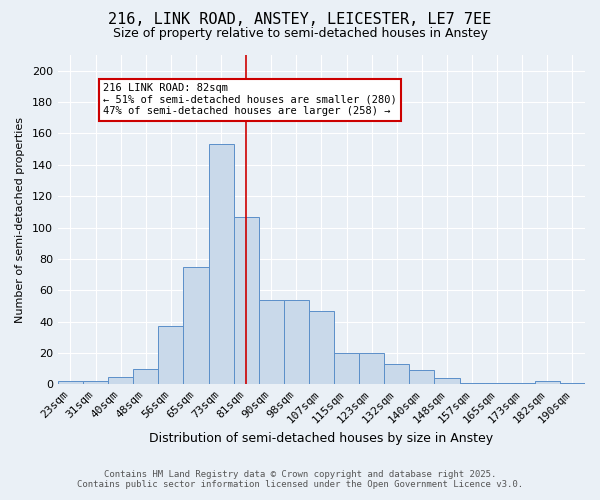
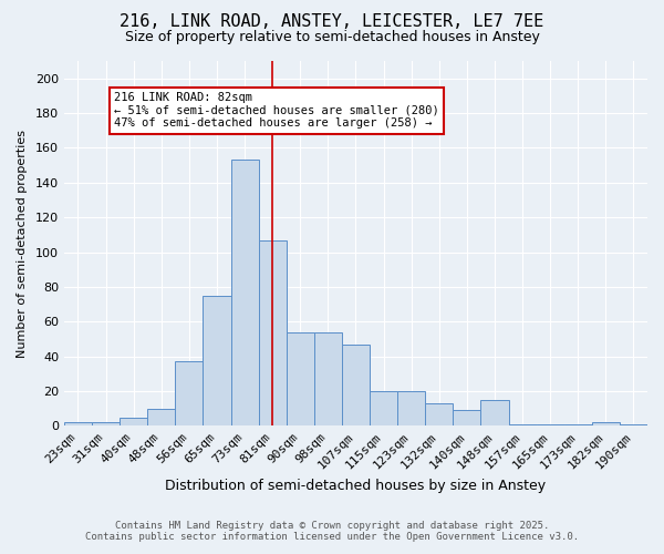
148sqm: 4 -> 15
